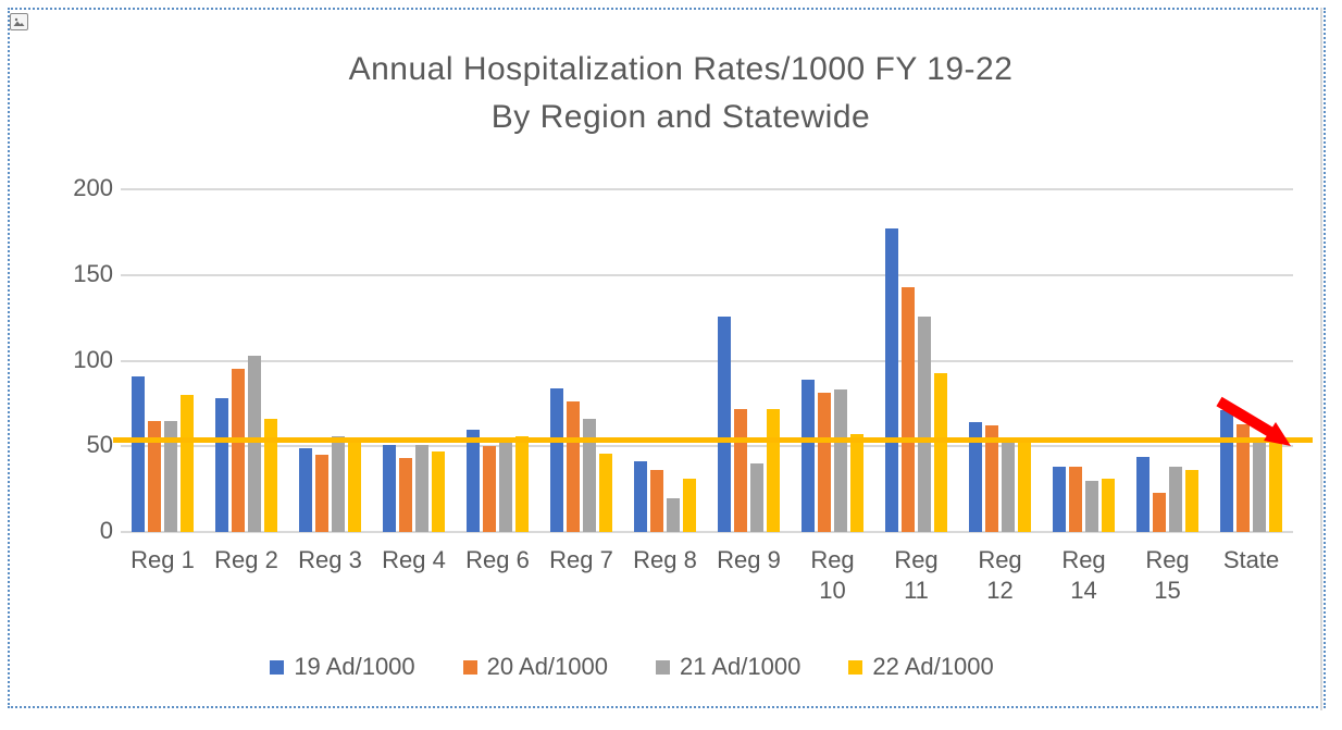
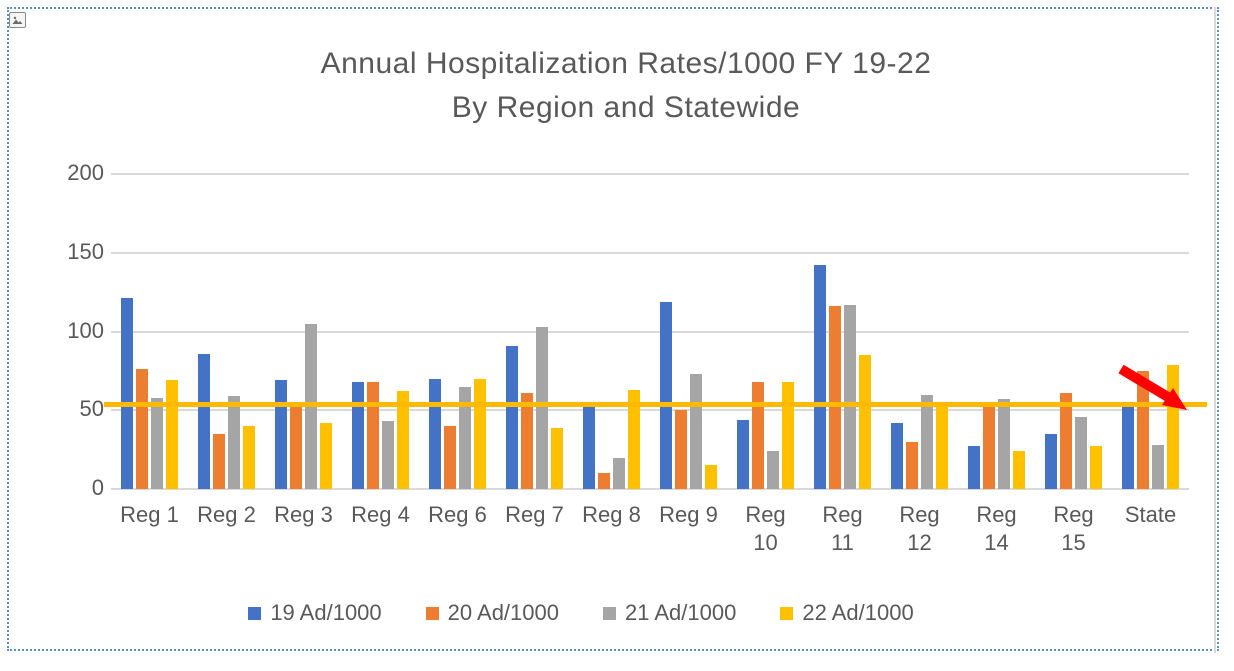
19 Ad/1000/Reg 1: 91 -> 121
20 Ad/1000/Reg 1: 65 -> 76
21 Ad/1000/Reg 1: 65 -> 58
22 Ad/1000/Reg 1: 80 -> 69
19 Ad/1000/Reg 2: 78 -> 86
20 Ad/1000/Reg 2: 95 -> 35
21 Ad/1000/Reg 2: 103 -> 59
22 Ad/1000/Reg 2: 66 -> 40
19 Ad/1000/Reg 3: 49 -> 69
20 Ad/1000/Reg 3: 45 -> 52
21 Ad/1000/Reg 3: 56 -> 105
22 Ad/1000/Reg 3: 55 -> 42
19 Ad/1000/Reg 4: 51 -> 68
20 Ad/1000/Reg 4: 43 -> 68
21 Ad/1000/Reg 4: 51 -> 43
22 Ad/1000/Reg 4: 47 -> 62
19 Ad/1000/Reg 6: 60 -> 70
20 Ad/1000/Reg 6: 50 -> 40
21 Ad/1000/Reg 6: 52 -> 65
22 Ad/1000/Reg 6: 56 -> 70
19 Ad/1000/Reg 7: 84 -> 91
20 Ad/1000/Reg 7: 76 -> 61
21 Ad/1000/Reg 7: 66 -> 103
22 Ad/1000/Reg 7: 46 -> 39
19 Ad/1000/Reg 8: 41 -> 55
20 Ad/1000/Reg 8: 36 -> 10
22 Ad/1000/Reg 8: 31 -> 63
19 Ad/1000/Reg 9: 126 -> 119
20 Ad/1000/Reg 9: 72 -> 50
21 Ad/1000/Reg 9: 40 -> 73
22 Ad/1000/Reg 9: 72 -> 15
19 Ad/1000/Reg 10: 89 -> 44
20 Ad/1000/Reg 10: 81 -> 68
21 Ad/1000/Reg 10: 83 -> 24
22 Ad/1000/Reg 10: 57 -> 68
19 Ad/1000/Reg 11: 177 -> 142
20 Ad/1000/Reg 11: 143 -> 116
21 Ad/1000/Reg 11: 126 -> 117
22 Ad/1000/Reg 11: 93 -> 85
19 Ad/1000/Reg 12: 64 -> 42
20 Ad/1000/Reg 12: 62 -> 30
21 Ad/1000/Reg 12: 53 -> 60
19 Ad/1000/Reg 14: 38 -> 27
20 Ad/1000/Reg 14: 38 -> 55
21 Ad/1000/Reg 14: 30 -> 57
22 Ad/1000/Reg 14: 31 -> 24
19 Ad/1000/Reg 15: 44 -> 35
20 Ad/1000/Reg 15: 23 -> 61
21 Ad/1000/Reg 15: 38 -> 46
22 Ad/1000/Reg 15: 36 -> 27
19 Ad/1000/State: 71 -> 54
20 Ad/1000/State: 63 -> 75
21 Ad/1000/State: 55 -> 28
22 Ad/1000/State: 52 -> 79
